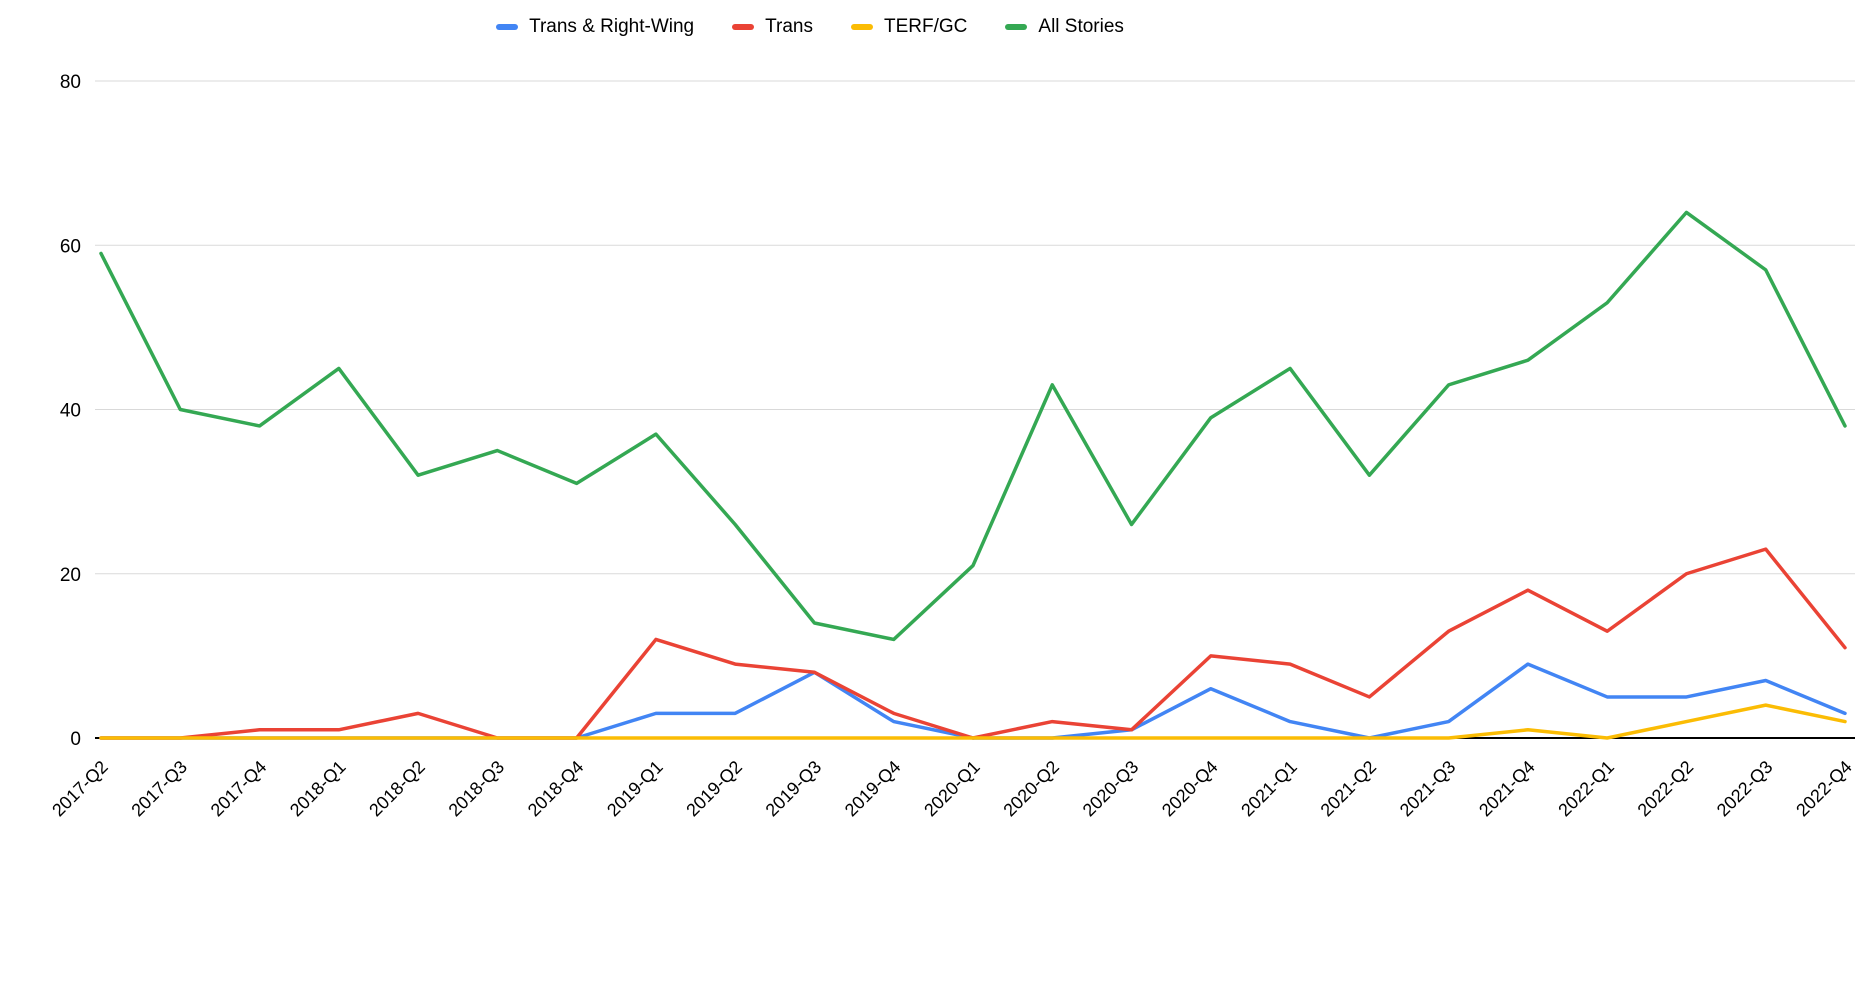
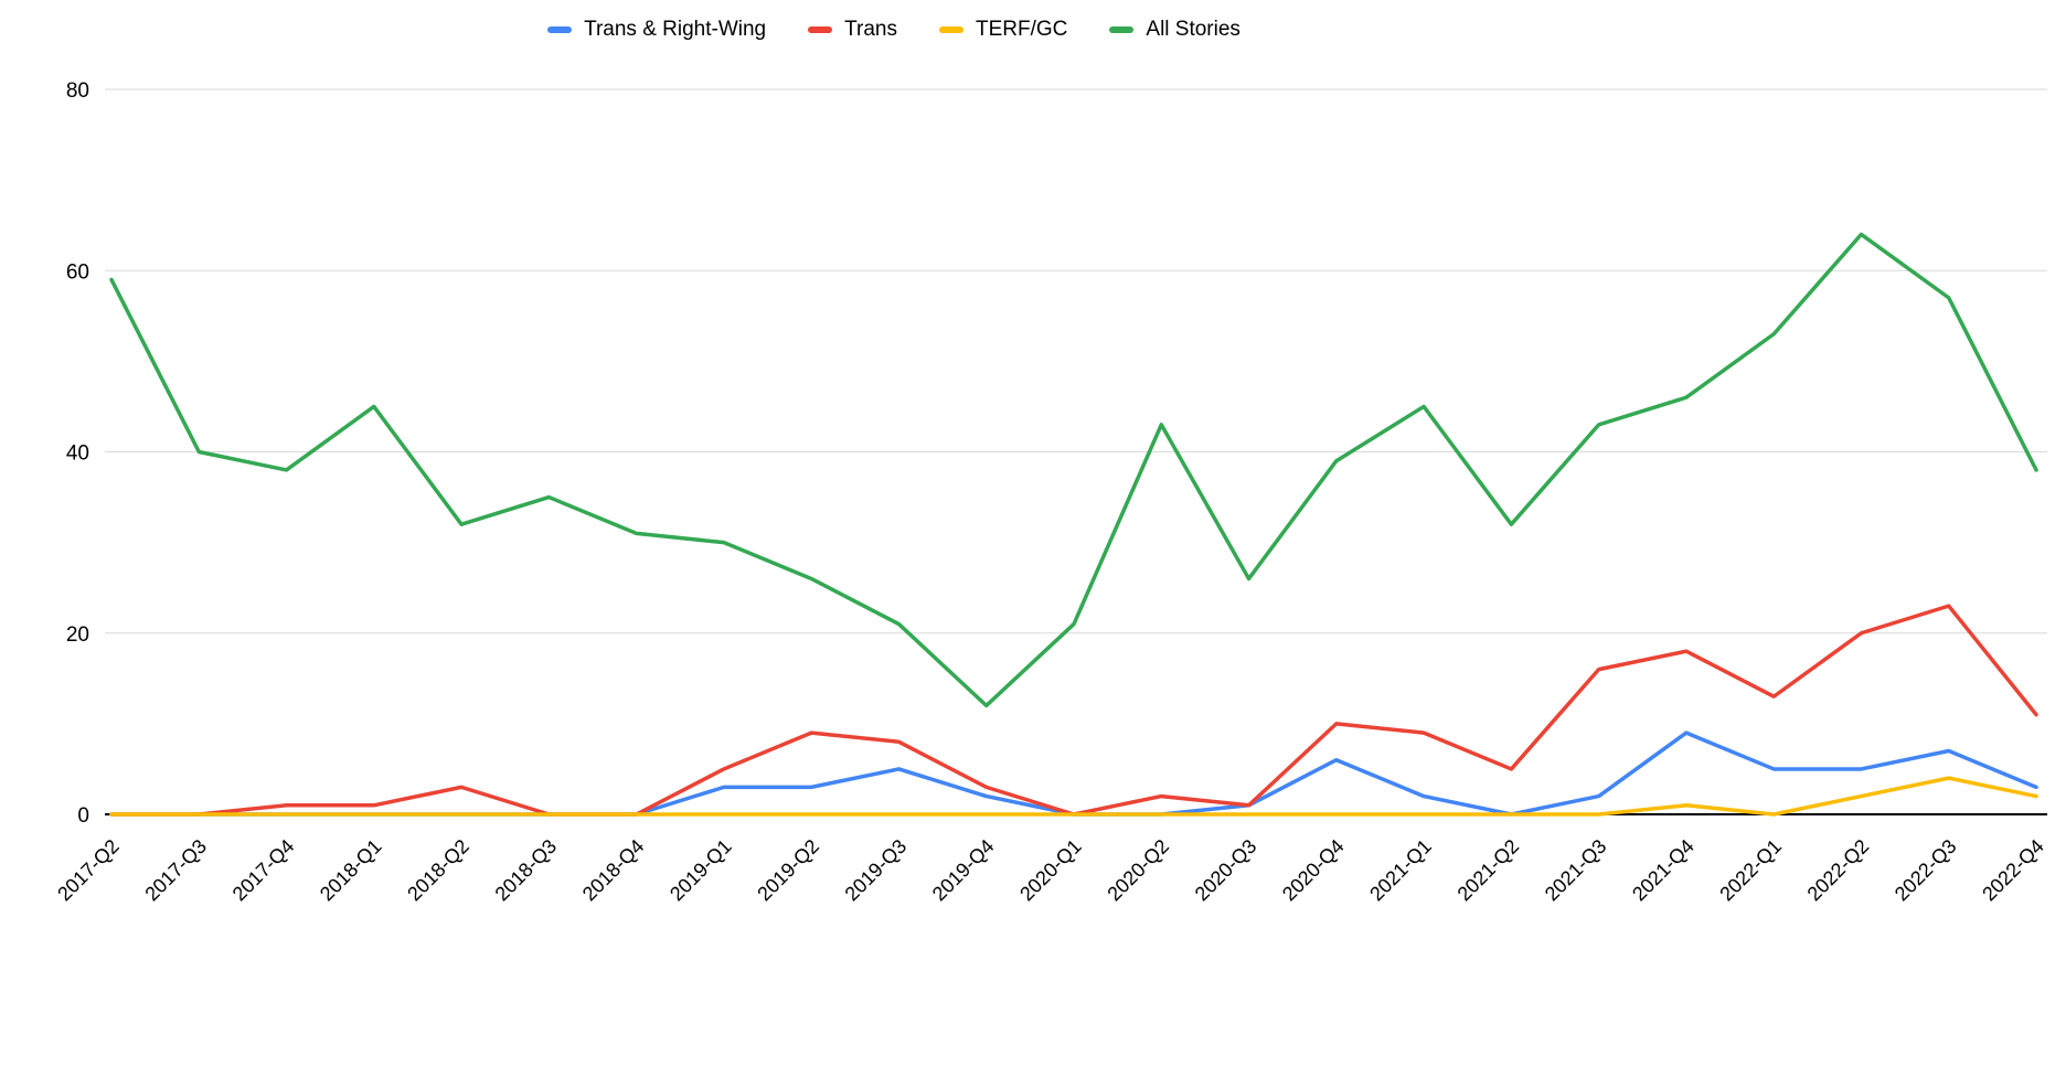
Trans/2019-Q1: 12 -> 5
All Stories/2019-Q1: 37 -> 30
Trans & Right-Wing/2019-Q3: 8 -> 5
All Stories/2019-Q3: 14 -> 21
Trans/2021-Q3: 13 -> 16
